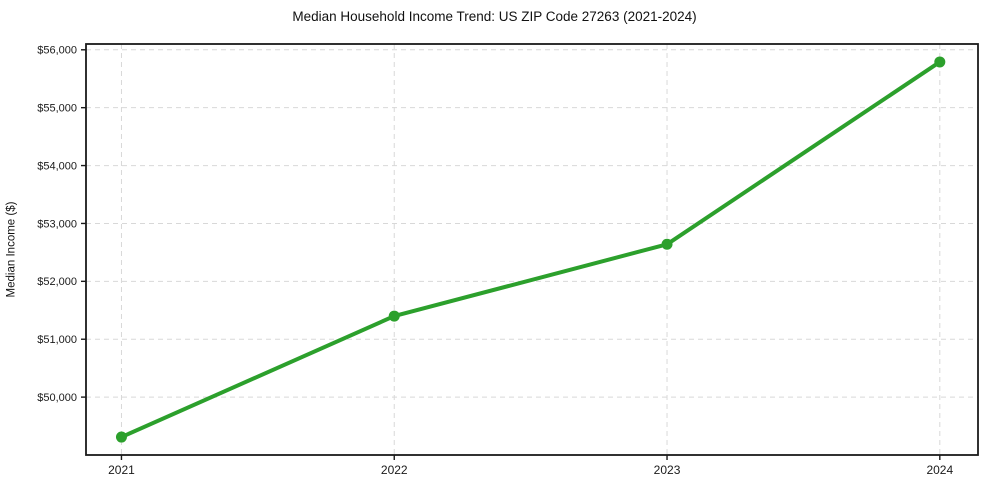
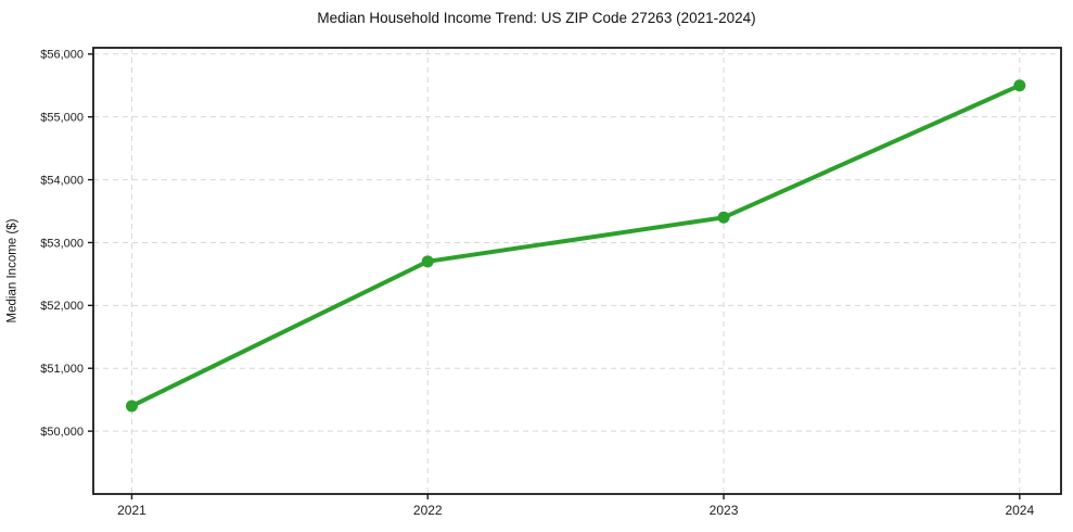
2021: $49300 -> $50400
2022: $51400 -> $52700
2023: $52600 -> $53400
2024: $55800 -> $55500
